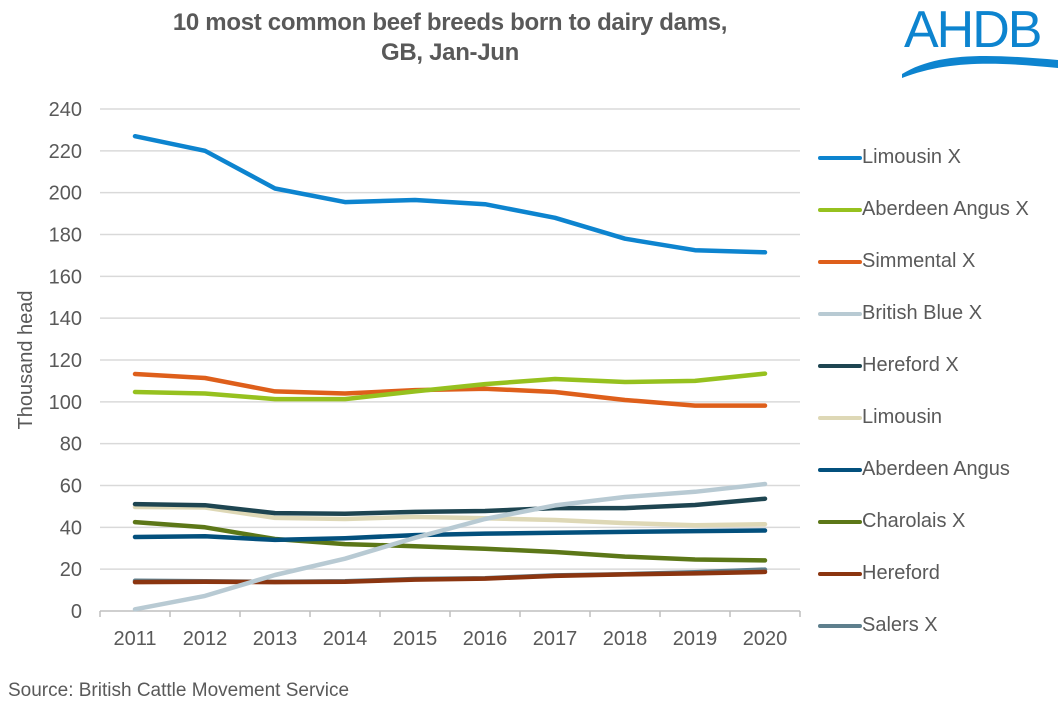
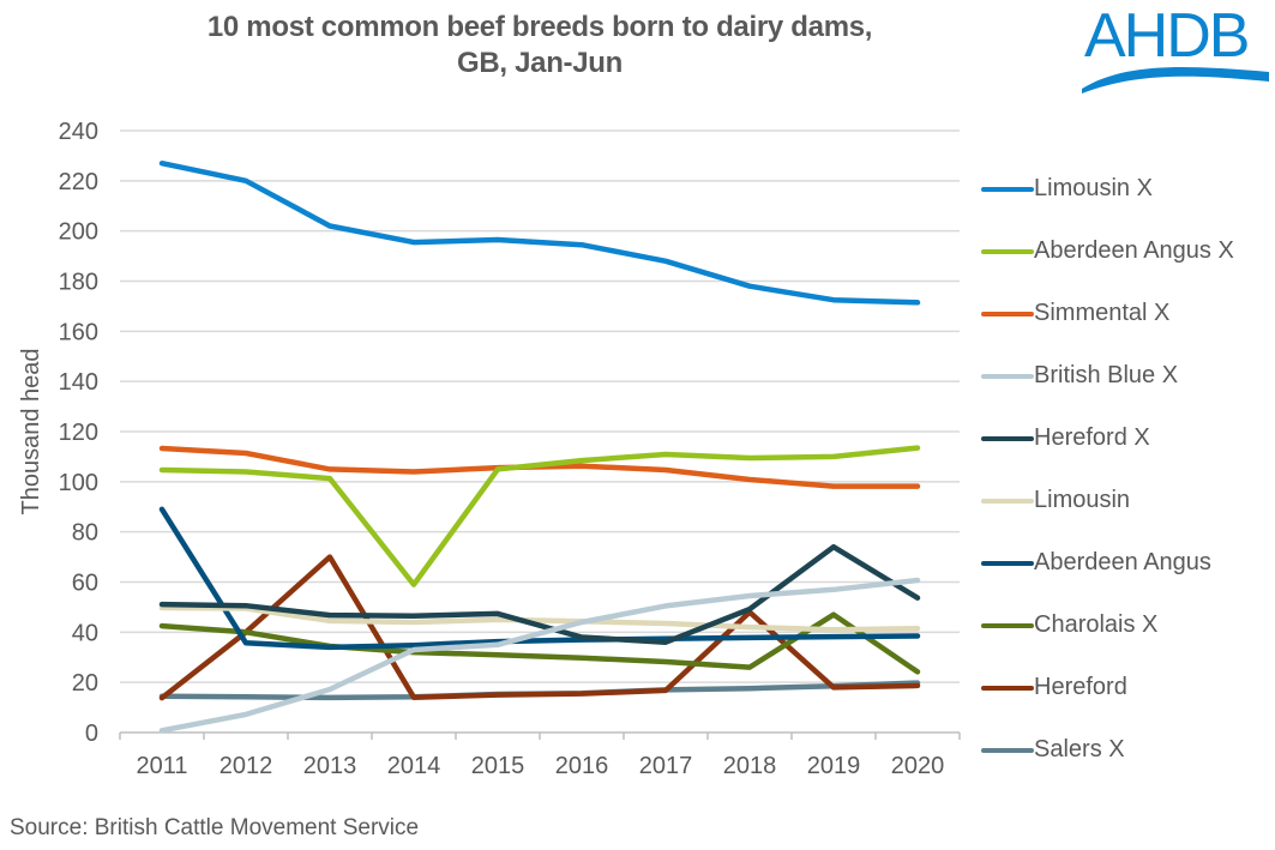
Aberdeen Angus/2011: 35 -> 89
Hereford/2012: 14 -> 40
Hereford/2013: 14 -> 70
Aberdeen Angus X/2014: 101 -> 59
British Blue X/2014: 25 -> 33
Hereford X/2016: 48 -> 38
Hereford X/2017: 49 -> 36
Hereford/2018: 18 -> 48
Hereford X/2019: 51 -> 74
Charolais X/2019: 25 -> 47
